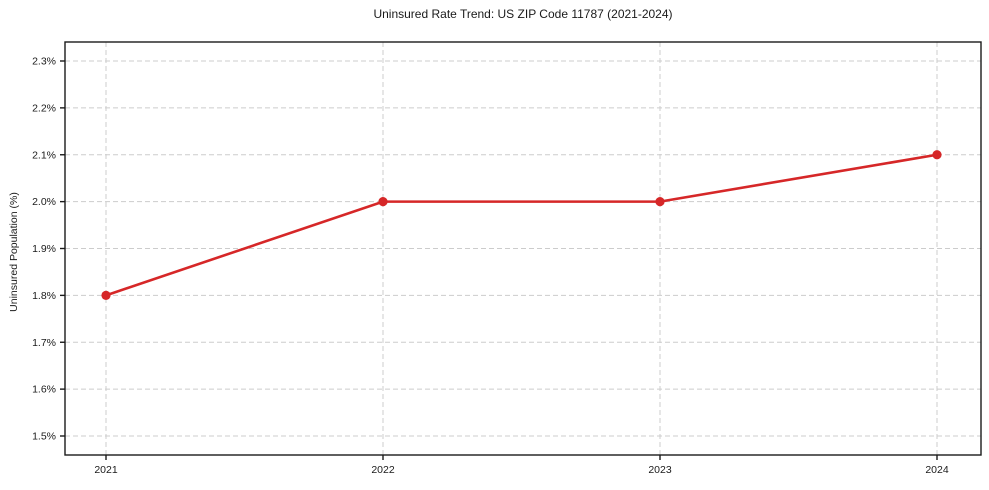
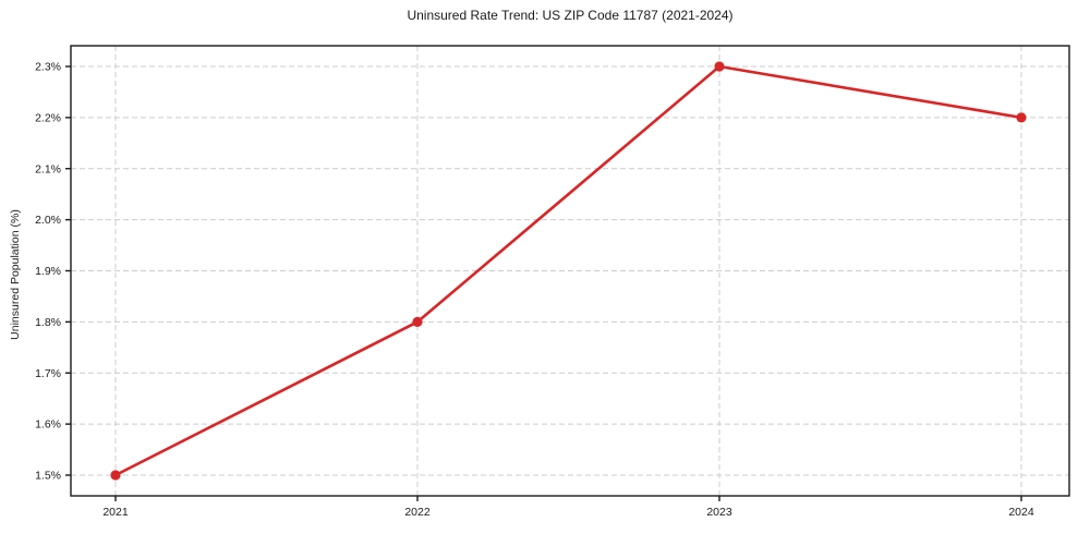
2021: 1.8% -> 1.5%
2022: 2.0% -> 1.8%
2023: 2.0% -> 2.3%
2024: 2.1% -> 2.2%
